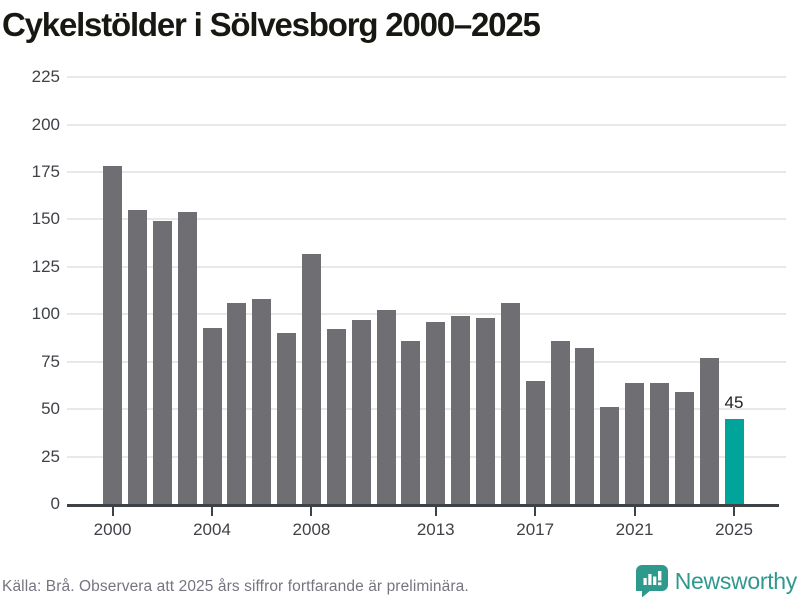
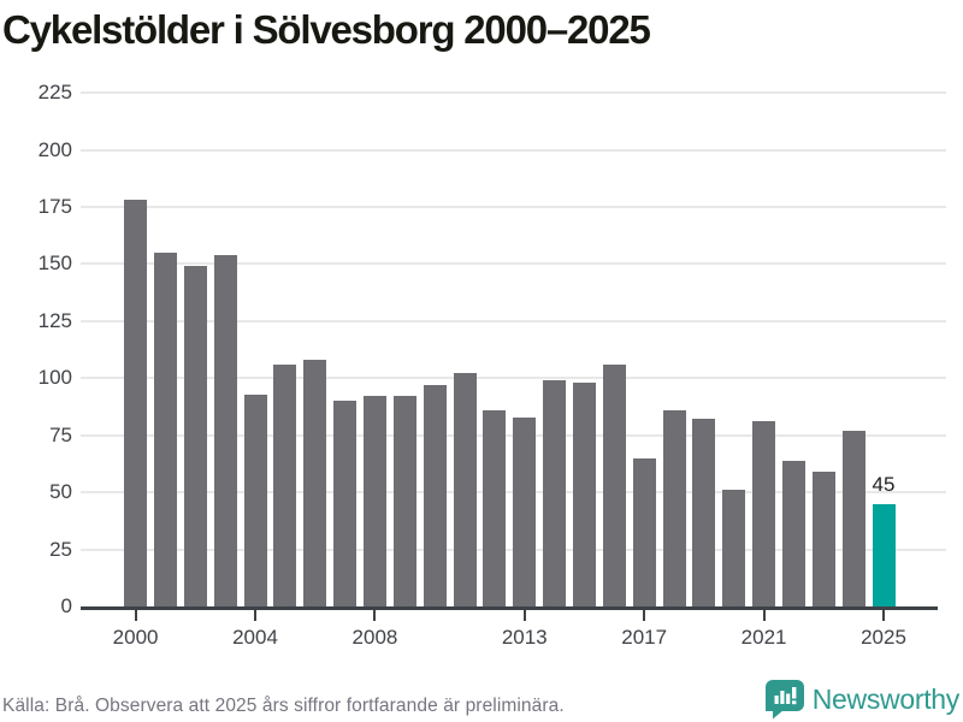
2008: 132 -> 92
2013: 96 -> 83
2021: 64 -> 81
